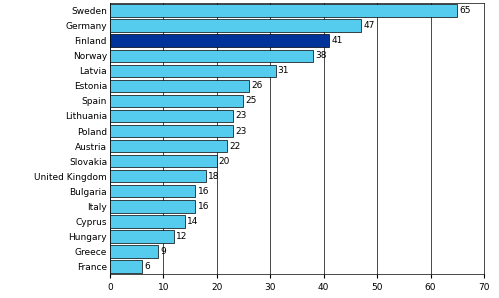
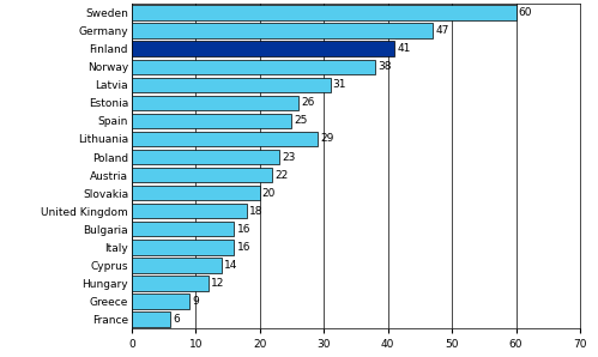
Sweden: 65 -> 60
Lithuania: 23 -> 29
